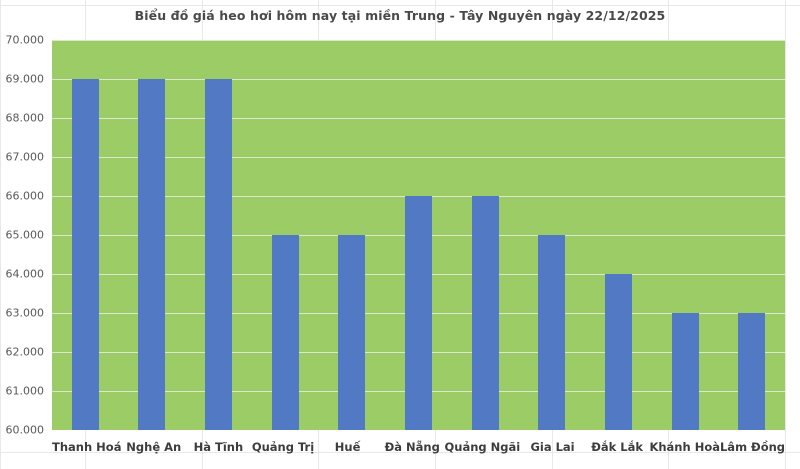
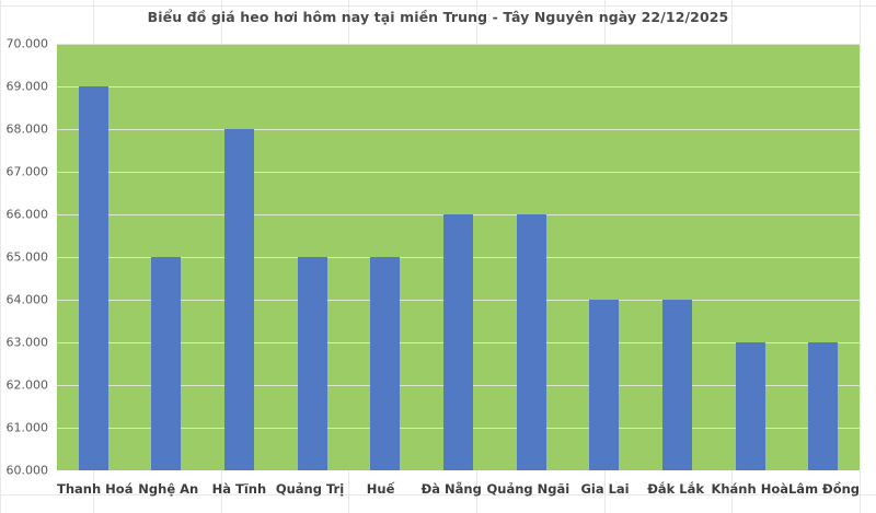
Nghệ An: 69000 -> 65000
Hà Tĩnh: 69000 -> 68000
Gia Lai: 65000 -> 64000
